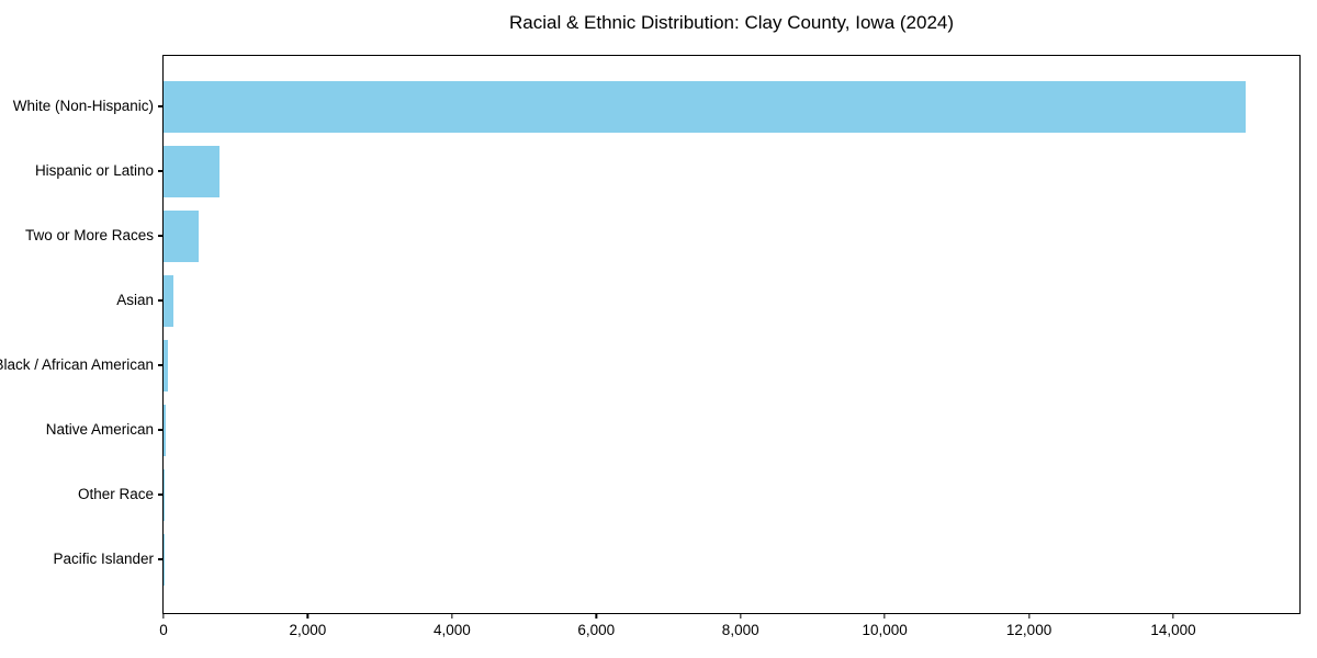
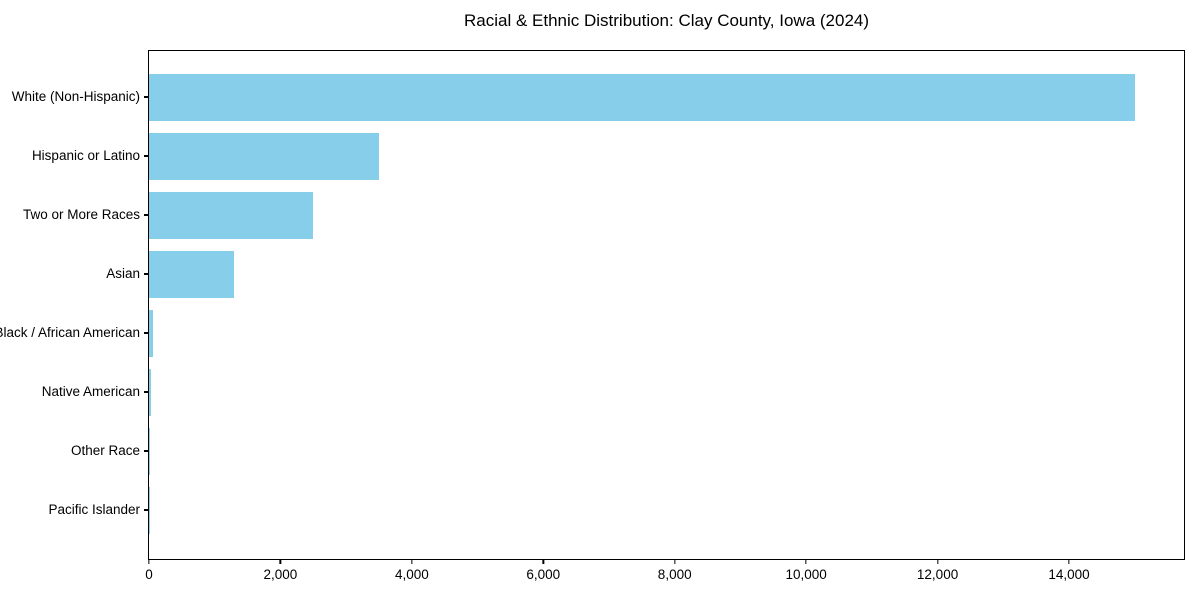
Hispanic or Latino: 800 -> 3500
Two or More Races: 500 -> 2500
Asian: 100 -> 1300
